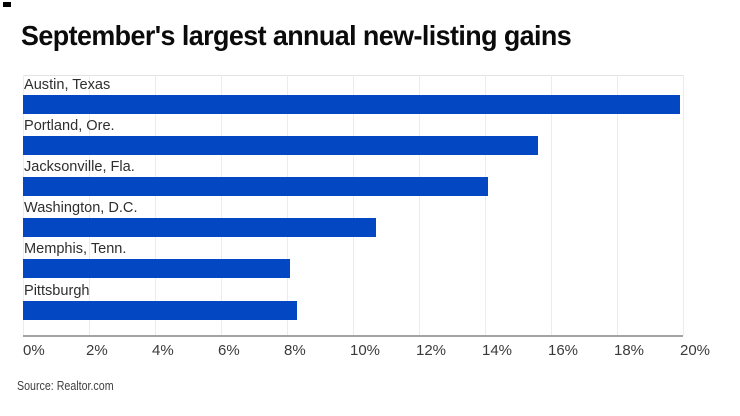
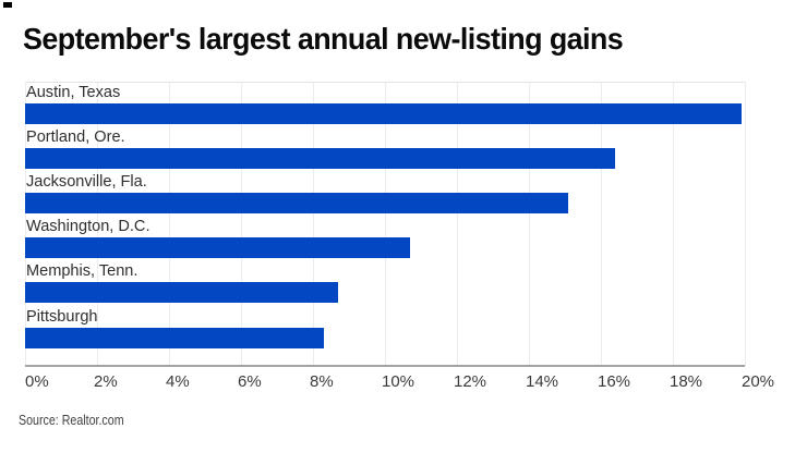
Portland, Ore.: 15.6% -> 16.4%
Jacksonville, Fla.: 14.1% -> 15.1%
Memphis, Tenn.: 8.1% -> 8.7%
